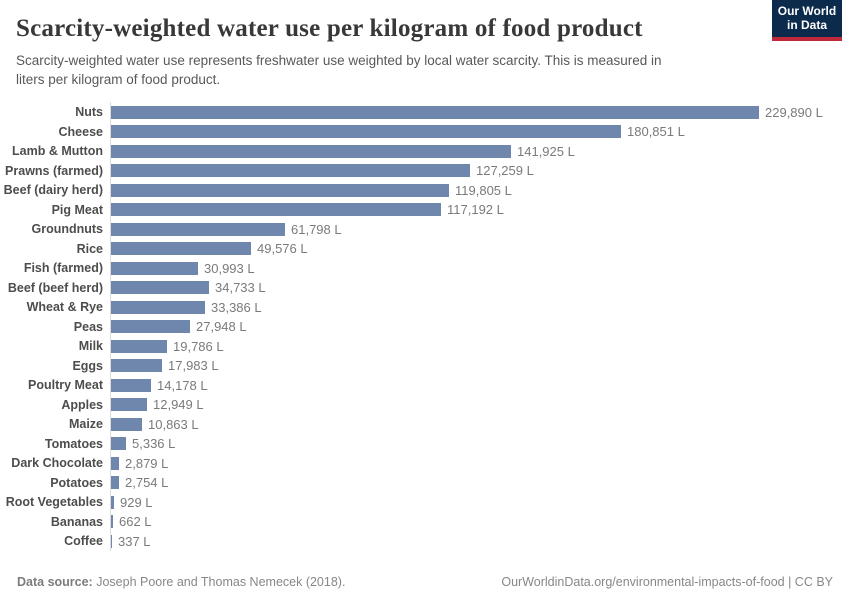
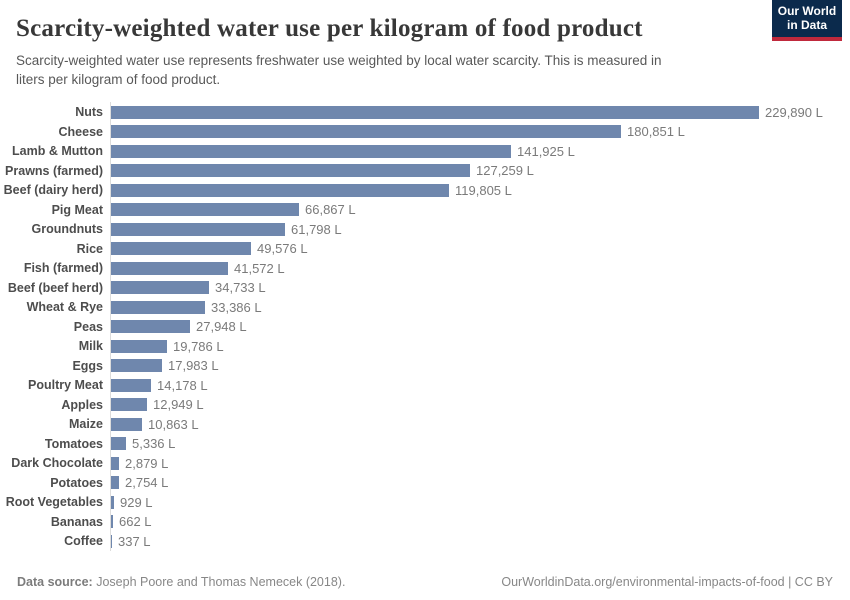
Pig Meat: 117,192 -> 66,867
Fish (farmed): 30,993 -> 41,572
